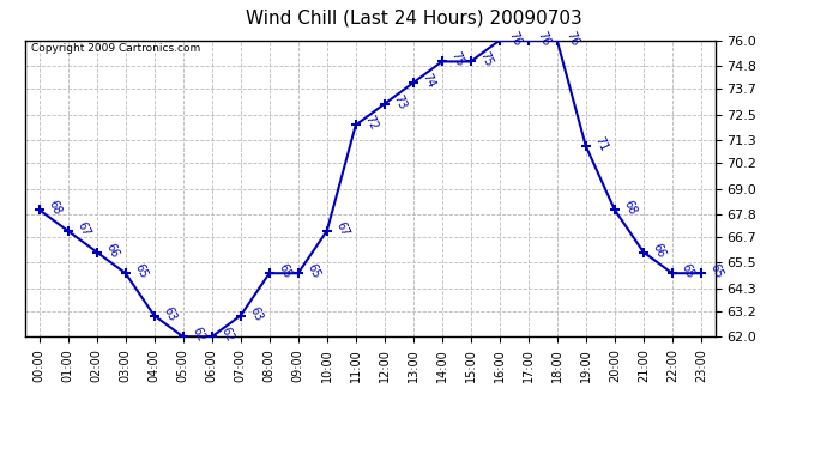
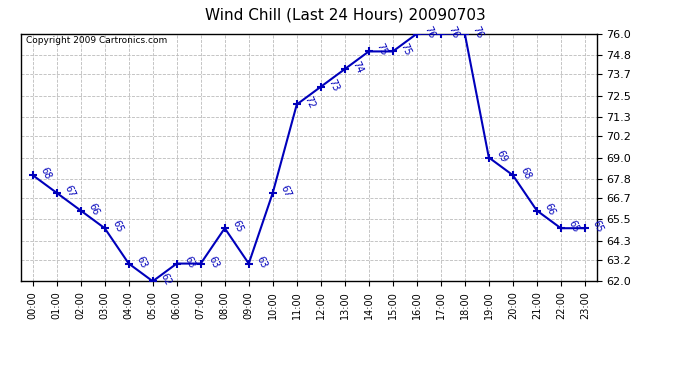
06:00: 62 -> 63
09:00: 65 -> 63
19:00: 71 -> 69
